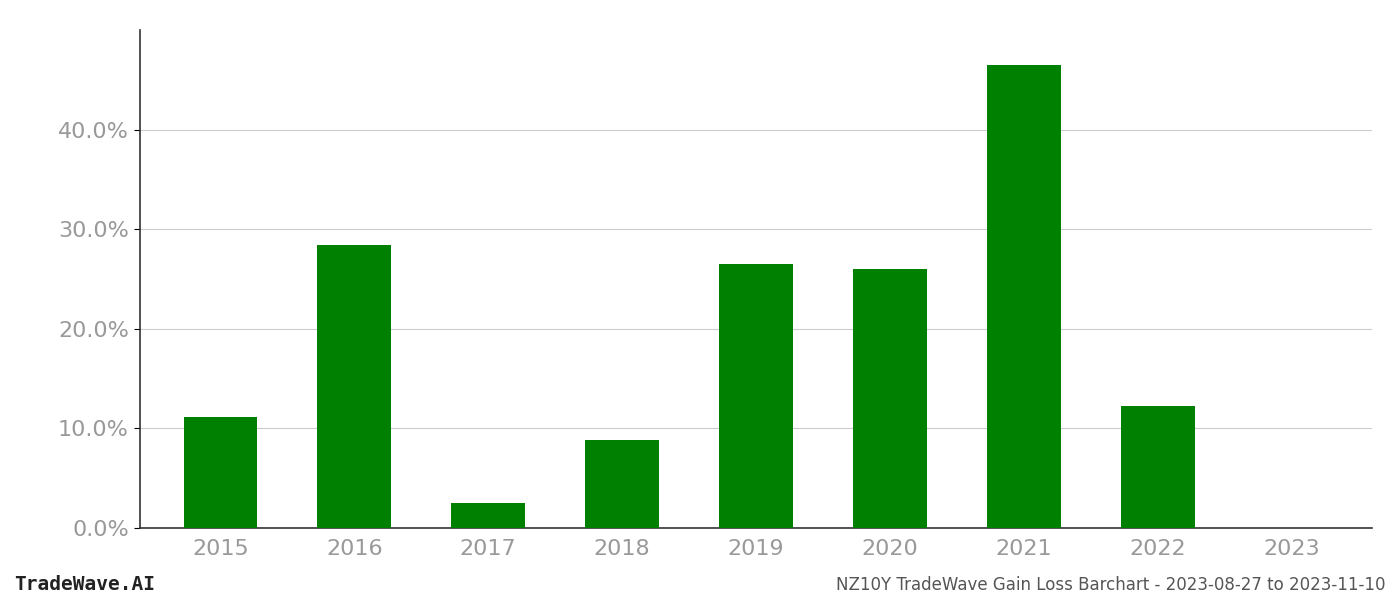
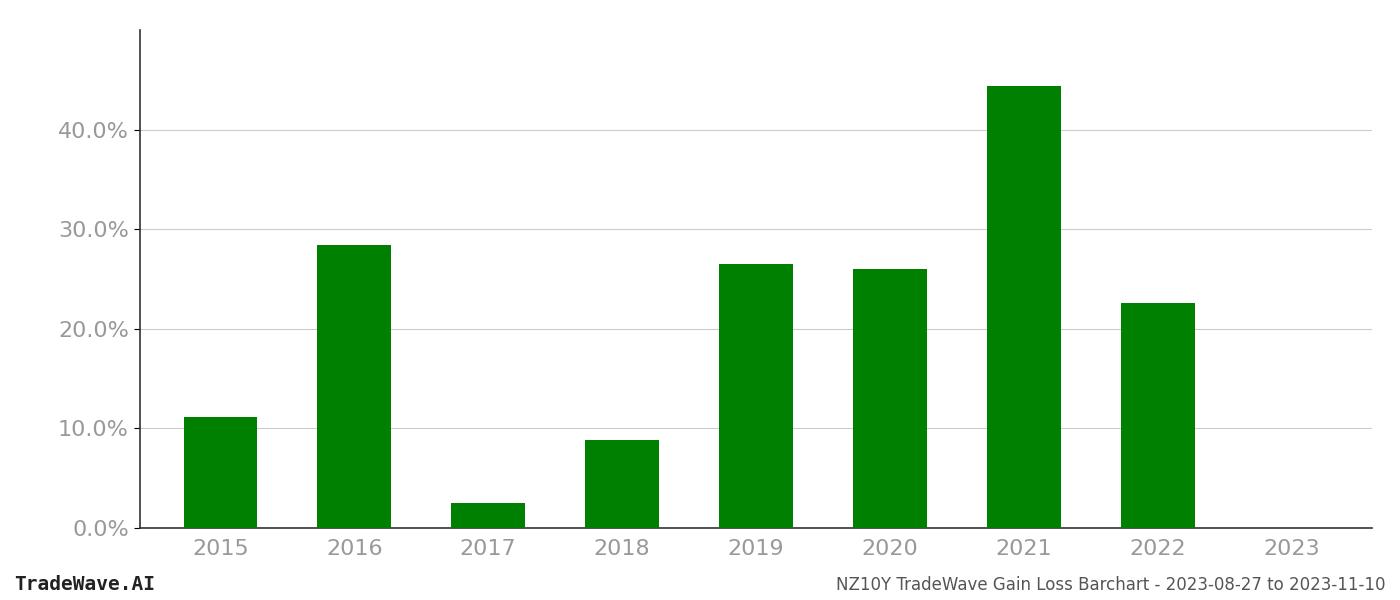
2021: 46.5% -> 44.4%
2022: 12.2% -> 22.6%
